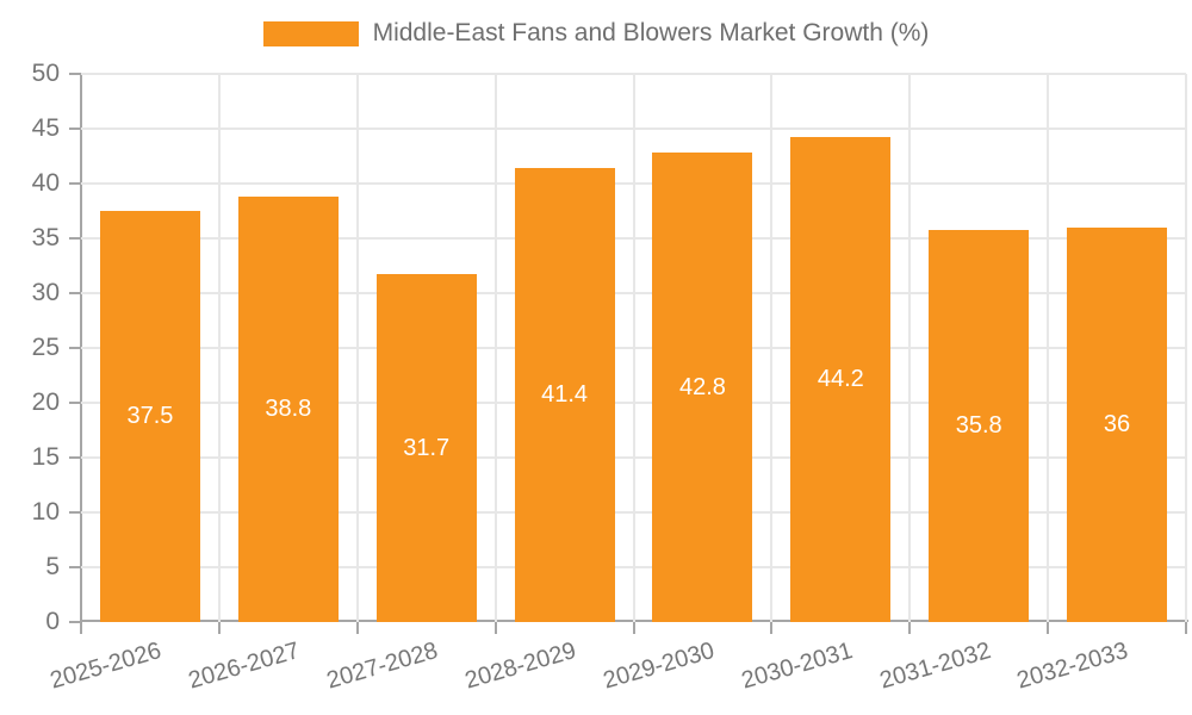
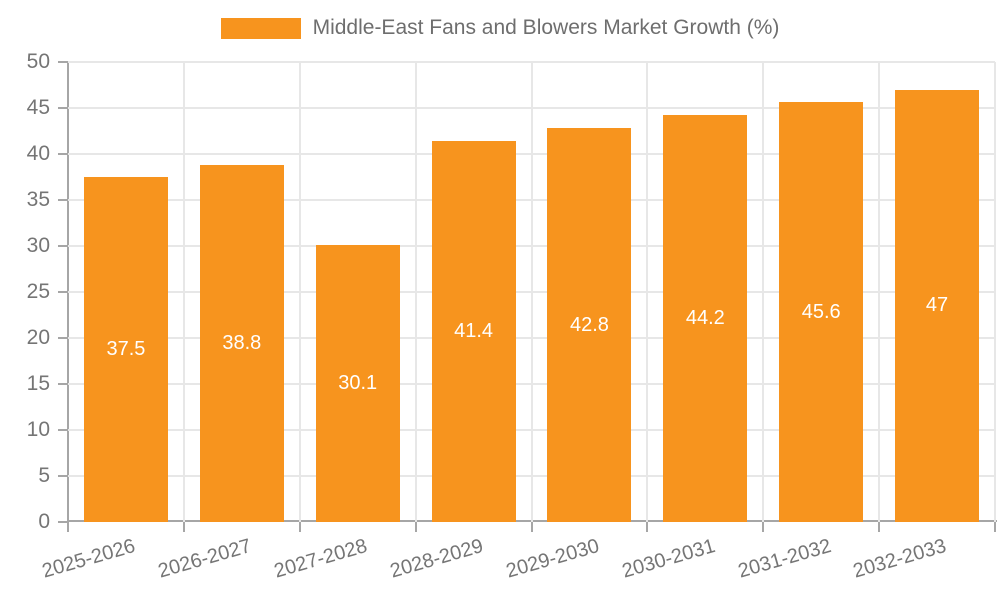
2027-2028: 31.7 -> 30.1
2031-2032: 35.8 -> 45.6
2032-2033: 36 -> 47
